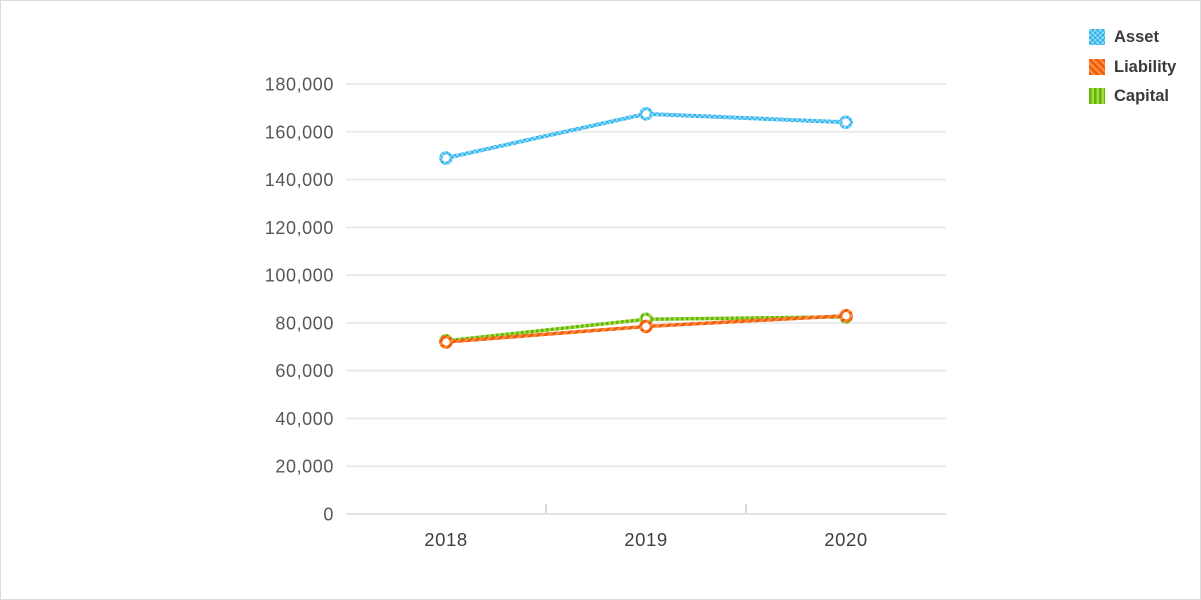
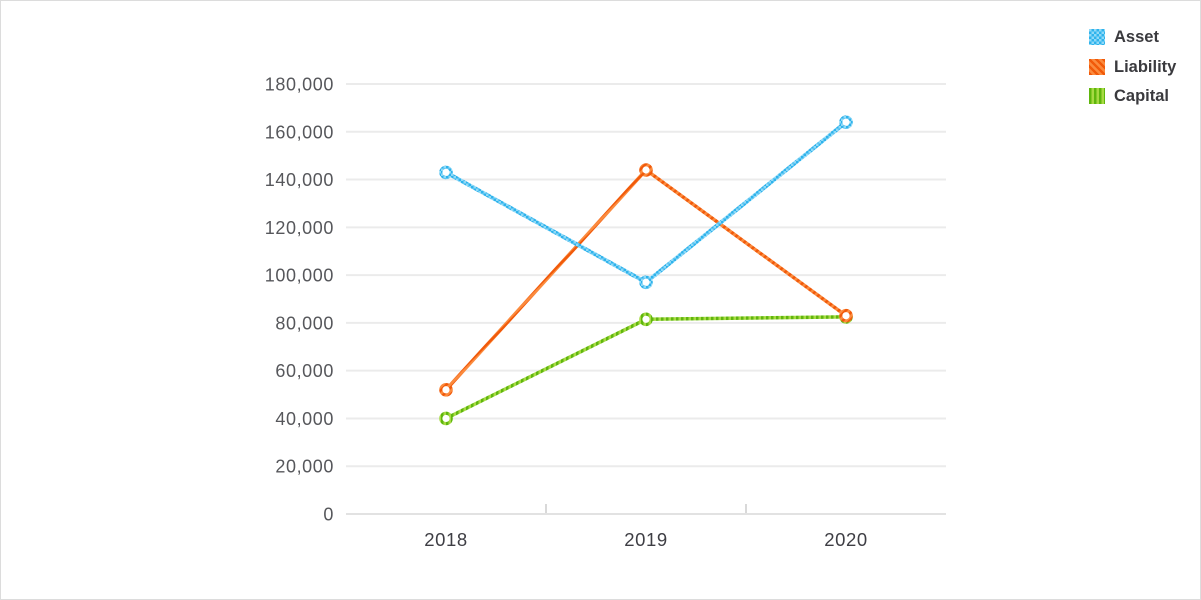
Asset/2018: 149000 -> 143000
Liability/2018: 72000 -> 52000
Capital/2018: 72000 -> 40000
Asset/2019: 168000 -> 97000
Liability/2019: 78000 -> 144000
